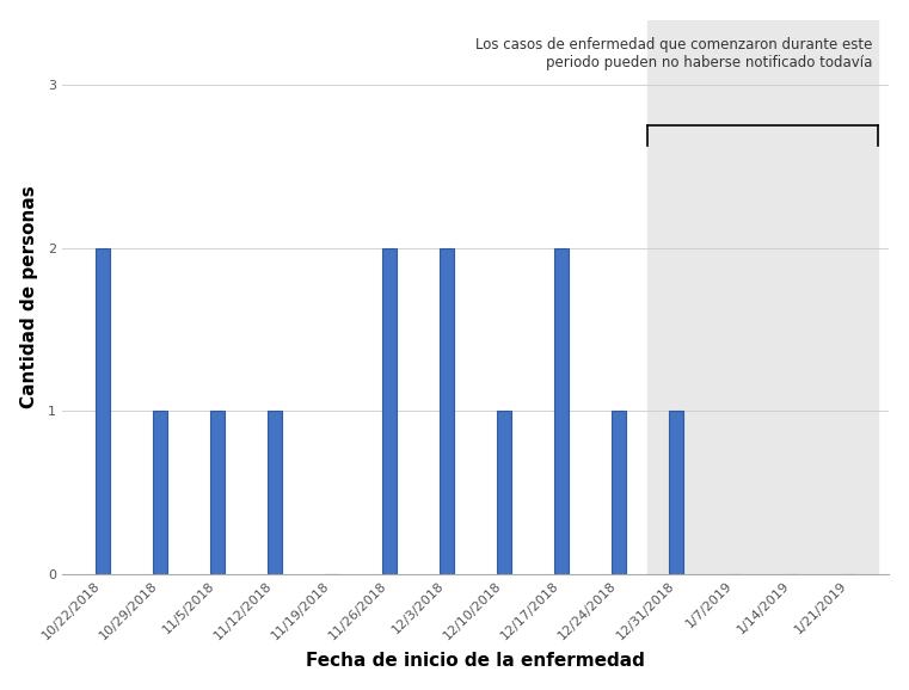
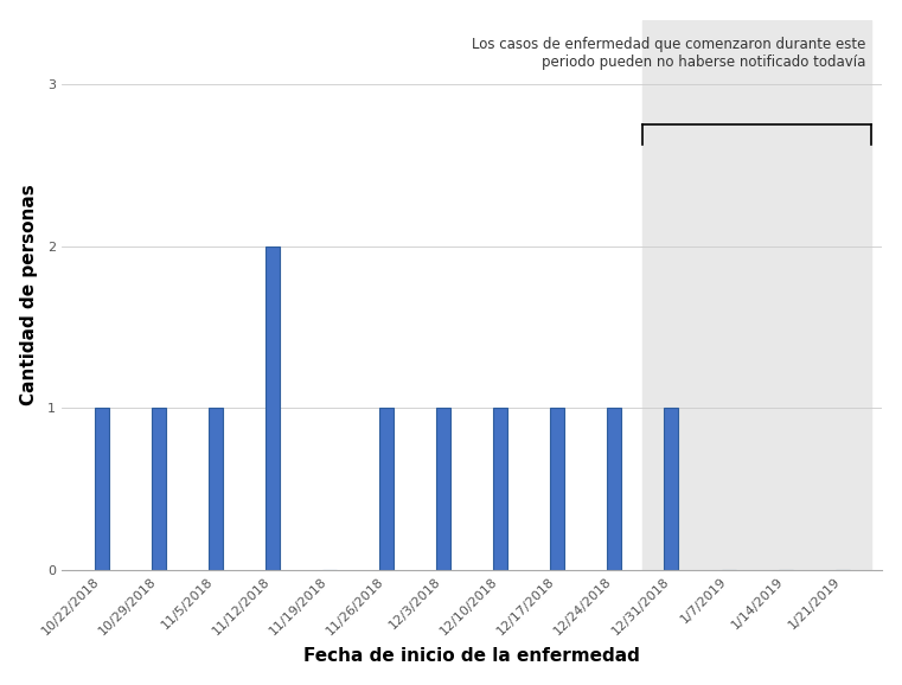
10/22/2018: 2 -> 1
11/12/2018: 1 -> 2
11/26/2018: 2 -> 1
12/3/2018: 2 -> 1
12/17/2018: 2 -> 1
